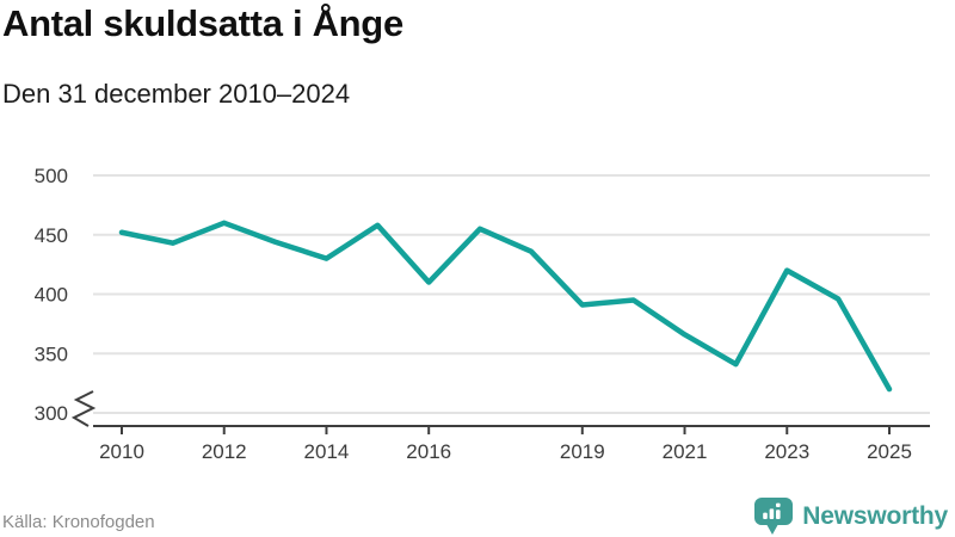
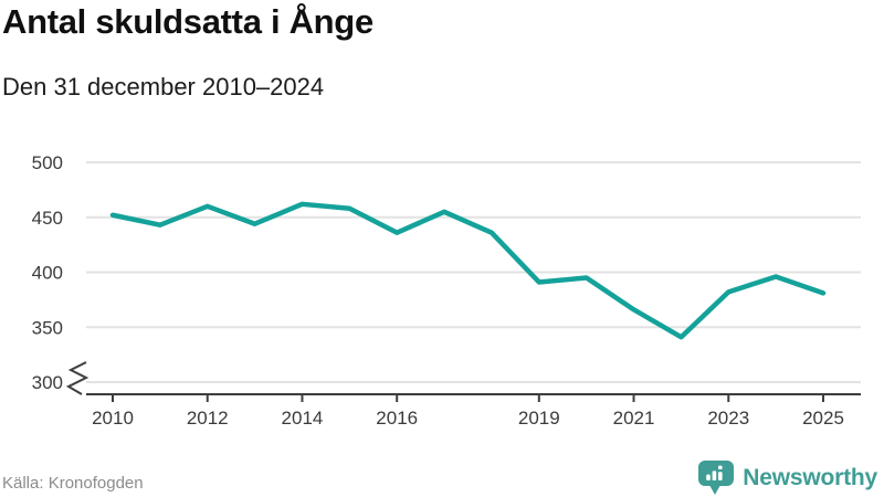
2014: 430 -> 460
2016: 410 -> 440
2023: 420 -> 380
2025: 320 -> 380
